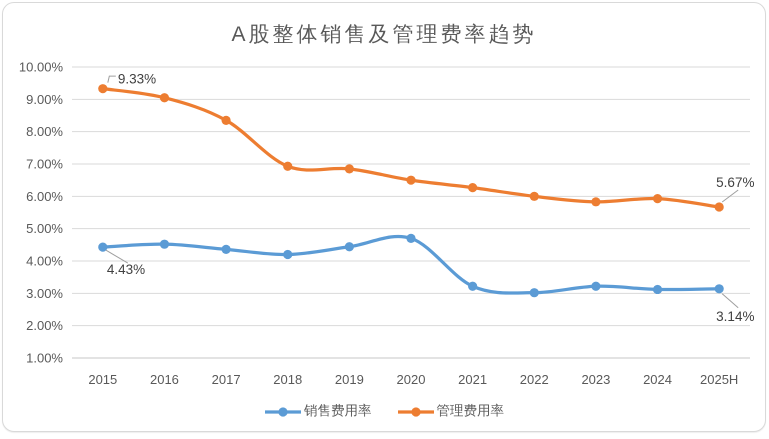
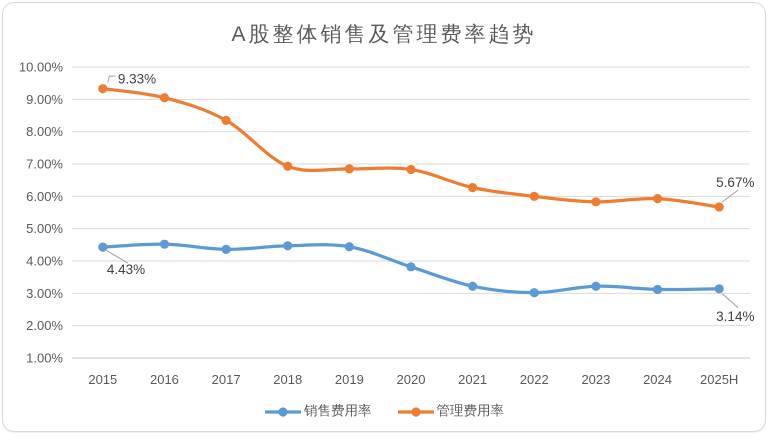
销售费用率/2018: 4.2% -> 4.5%
销售费用率/2020: 4.7% -> 3.8%
管理费用率/2020: 6.5% -> 6.8%
